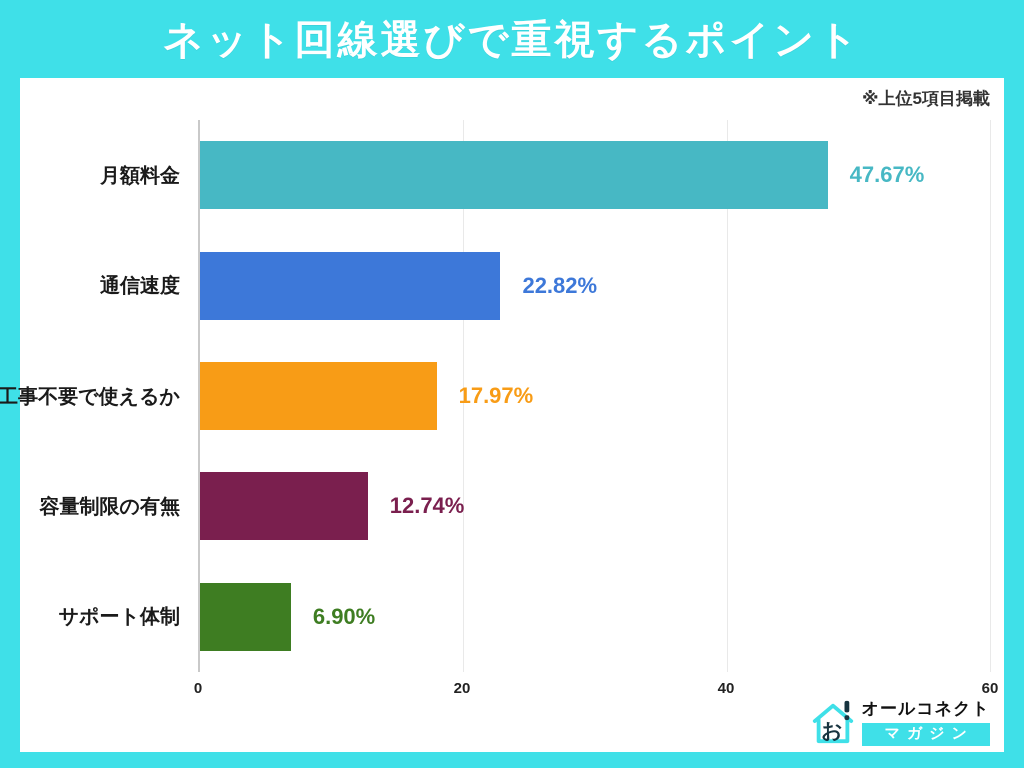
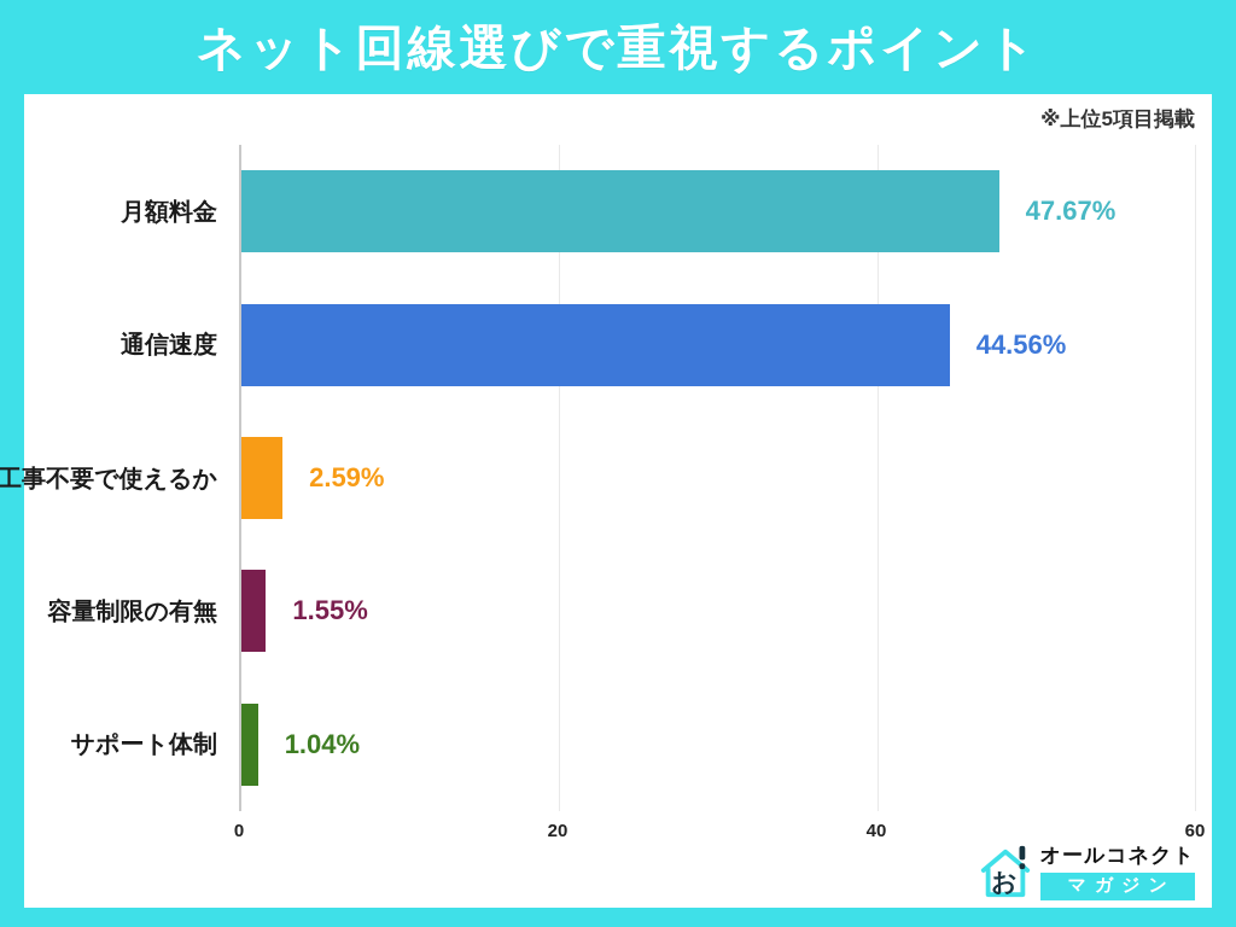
通信速度: 22.82% -> 44.56%
工事不要で使えるか: 17.97% -> 2.59%
容量制限の有無: 12.74% -> 1.55%
サポート体制: 6.90% -> 1.04%
